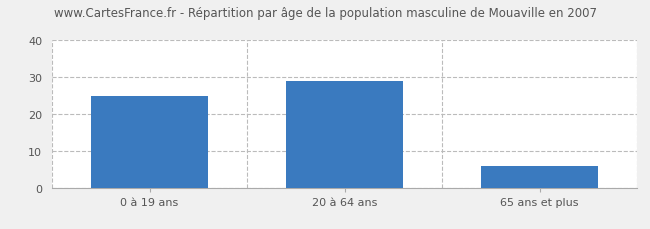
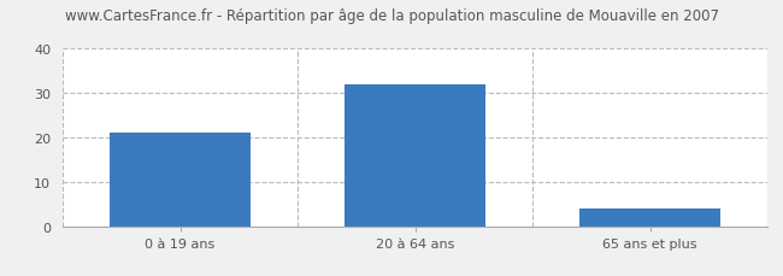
0 à 19 ans: 25 -> 21
20 à 64 ans: 29 -> 32
65 ans et plus: 6 -> 4
